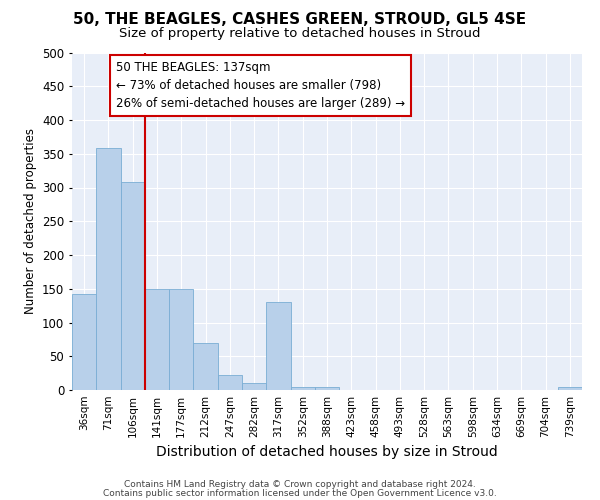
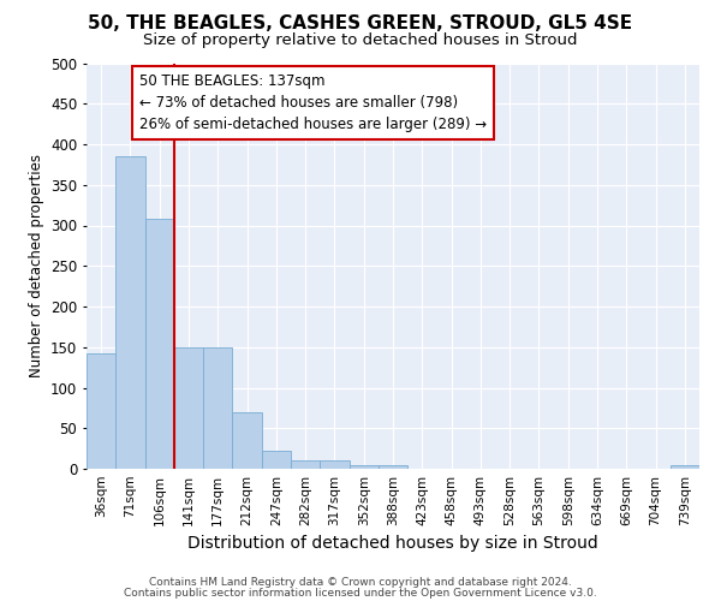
71sqm: 358 -> 385
317sqm: 130 -> 10
